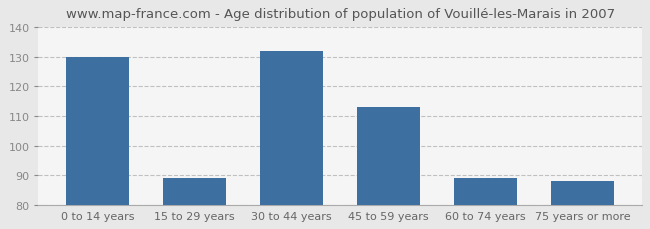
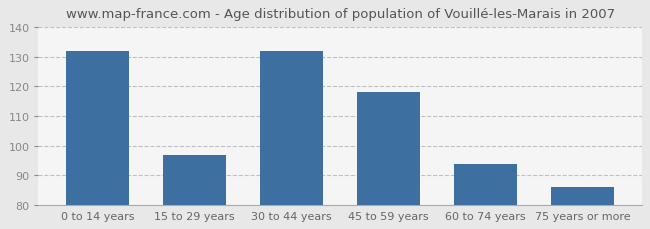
0 to 14 years: 130 -> 132
15 to 29 years: 89 -> 97
45 to 59 years: 113 -> 118
60 to 74 years: 89 -> 94
75 years or more: 88 -> 86
